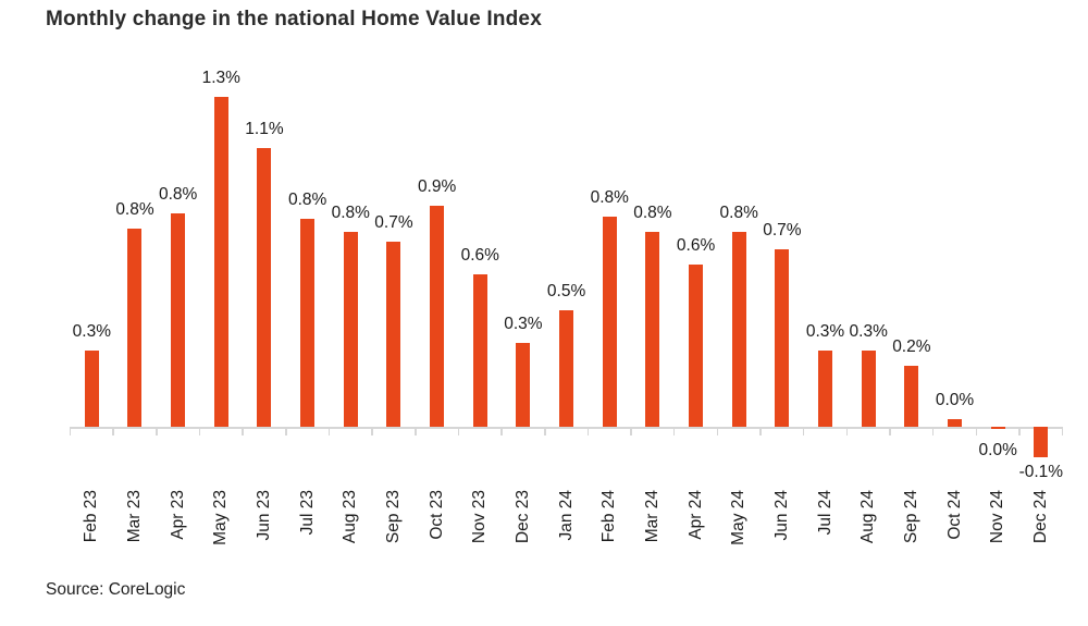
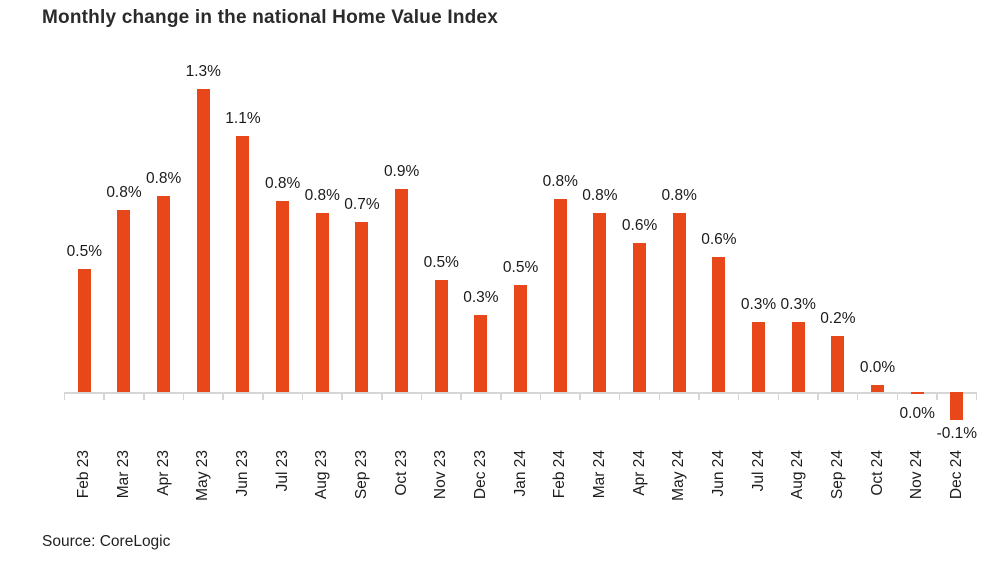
Feb 23: 0.3% -> 0.5%
Nov 23: 0.6% -> 0.5%
Jun 24: 0.7% -> 0.6%
